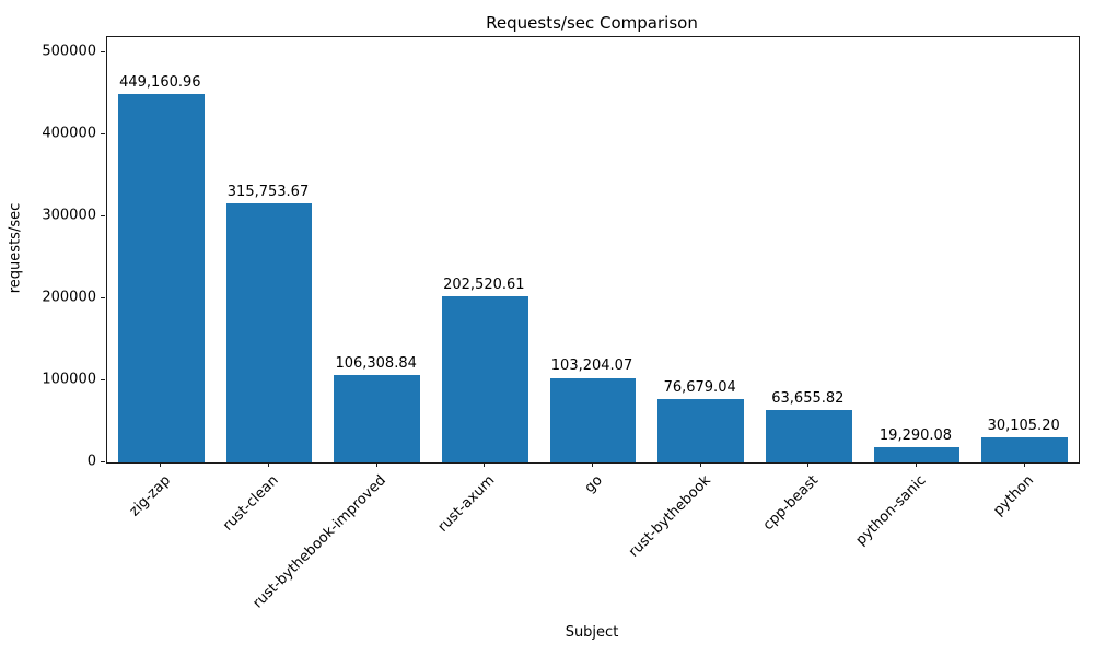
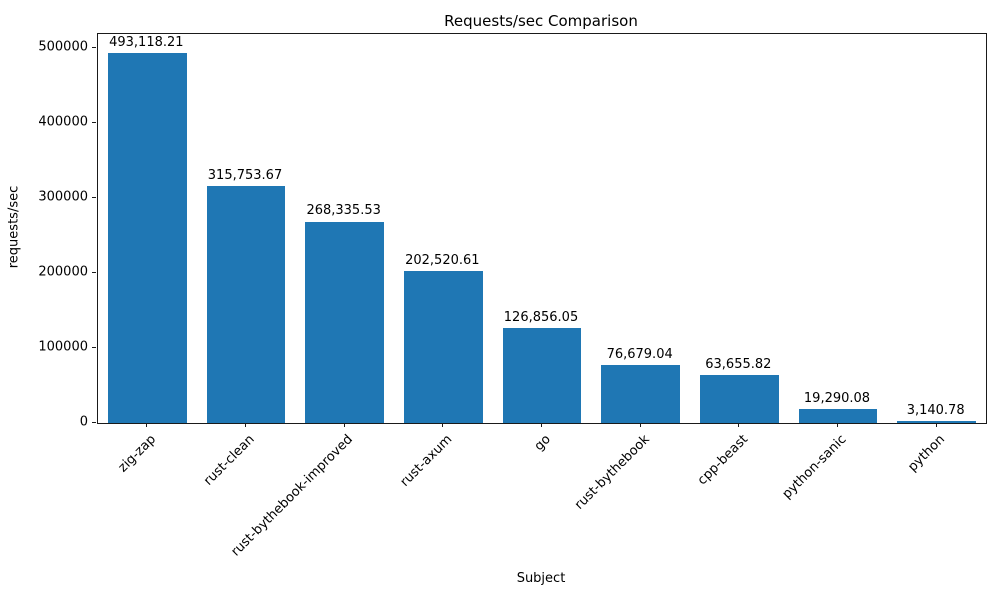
zig-zap: 449,160.96 -> 493,118.21
rust-bythebook-improved: 106,308.84 -> 268,335.53
go: 103,204.07 -> 126,856.05
python: 30,105.20 -> 3,140.78
